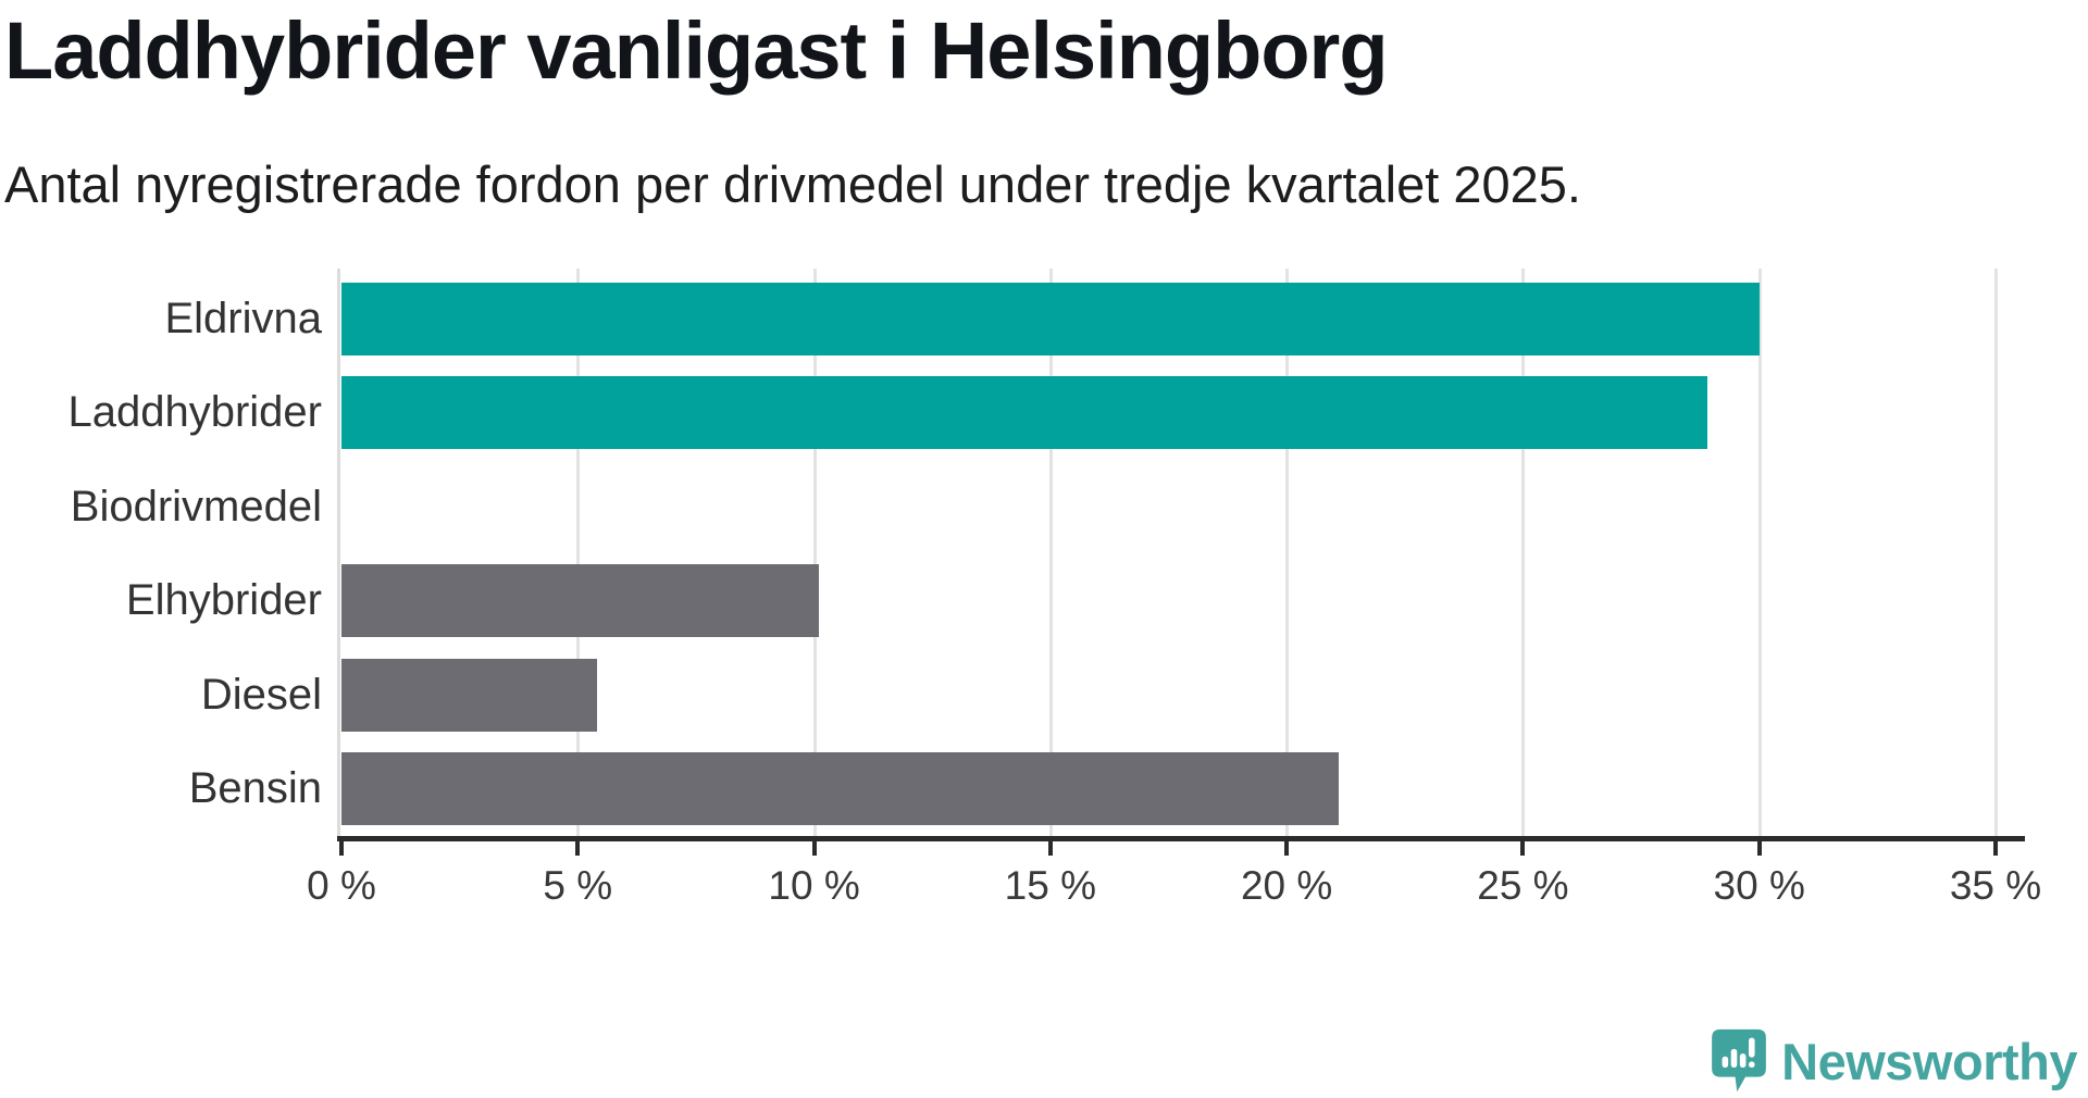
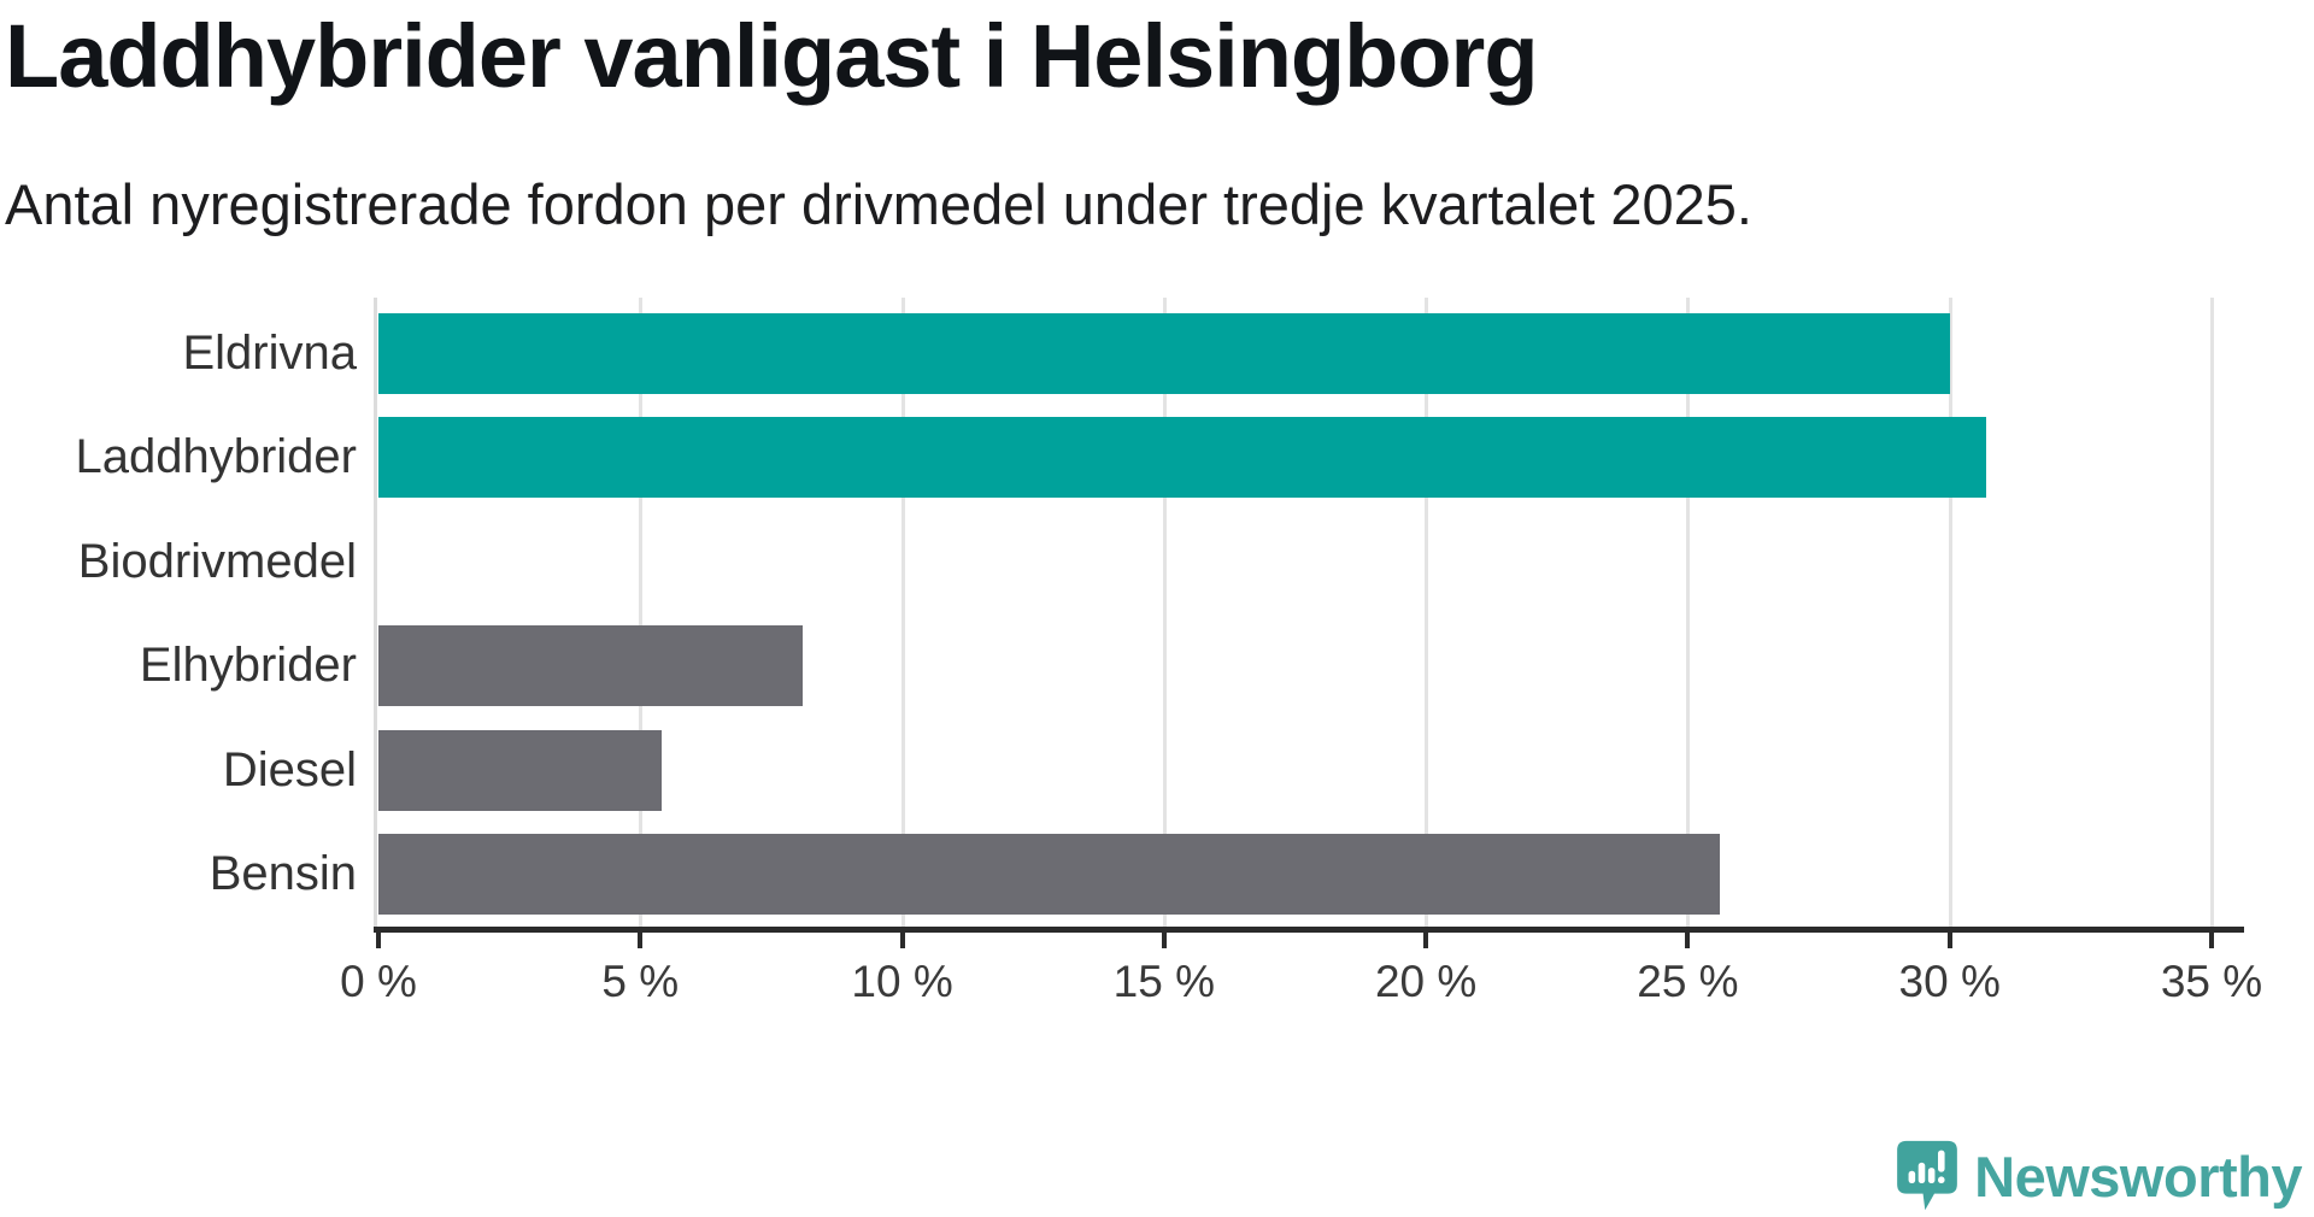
Laddhybrider: 28.9% -> 30.7%
Elhybrider: 10.1% -> 8.1%
Bensin: 21.1% -> 25.6%
